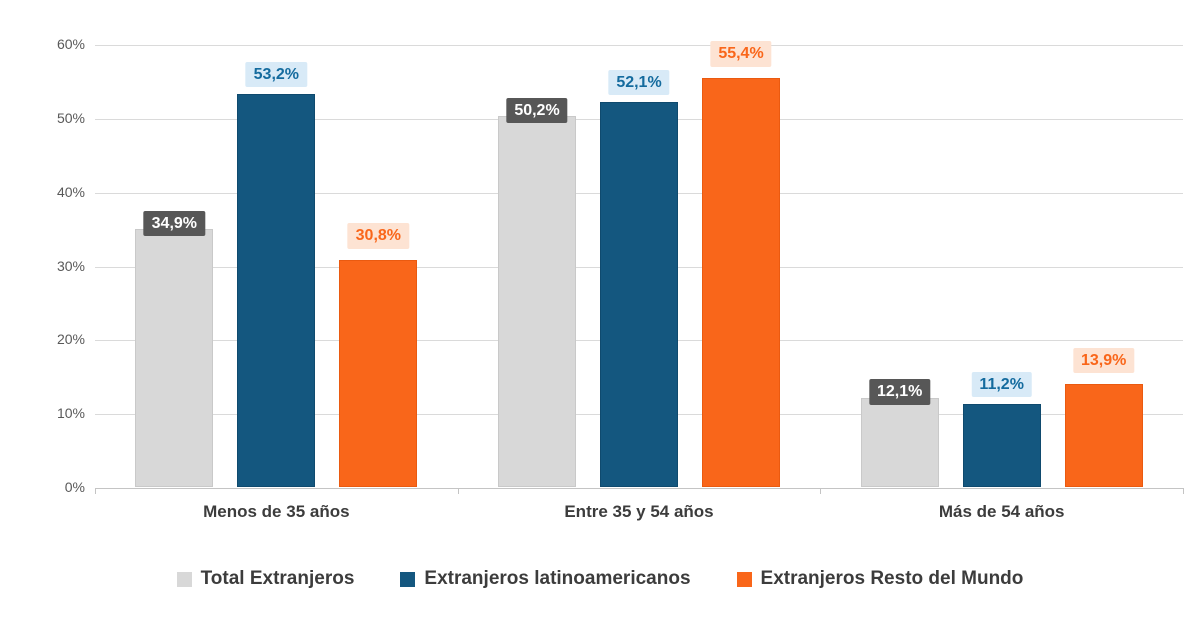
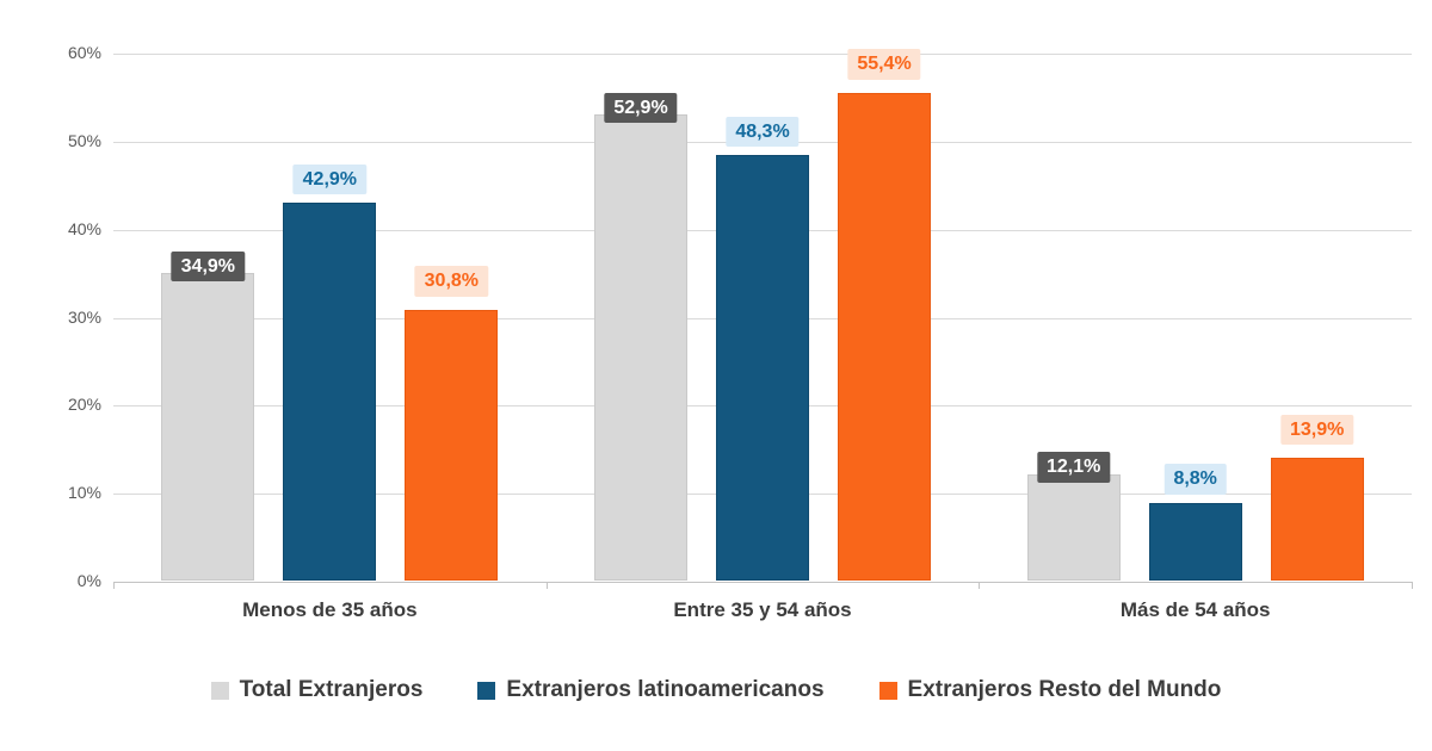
Extranjeros latinoamericanos/Menos de 35 años: 53,2% -> 42,9%
Total Extranjeros/Entre 35 y 54 años: 50,2% -> 52,9%
Extranjeros latinoamericanos/Entre 35 y 54 años: 52,1% -> 48,3%
Extranjeros latinoamericanos/Más de 54 años: 11,2% -> 8,8%
